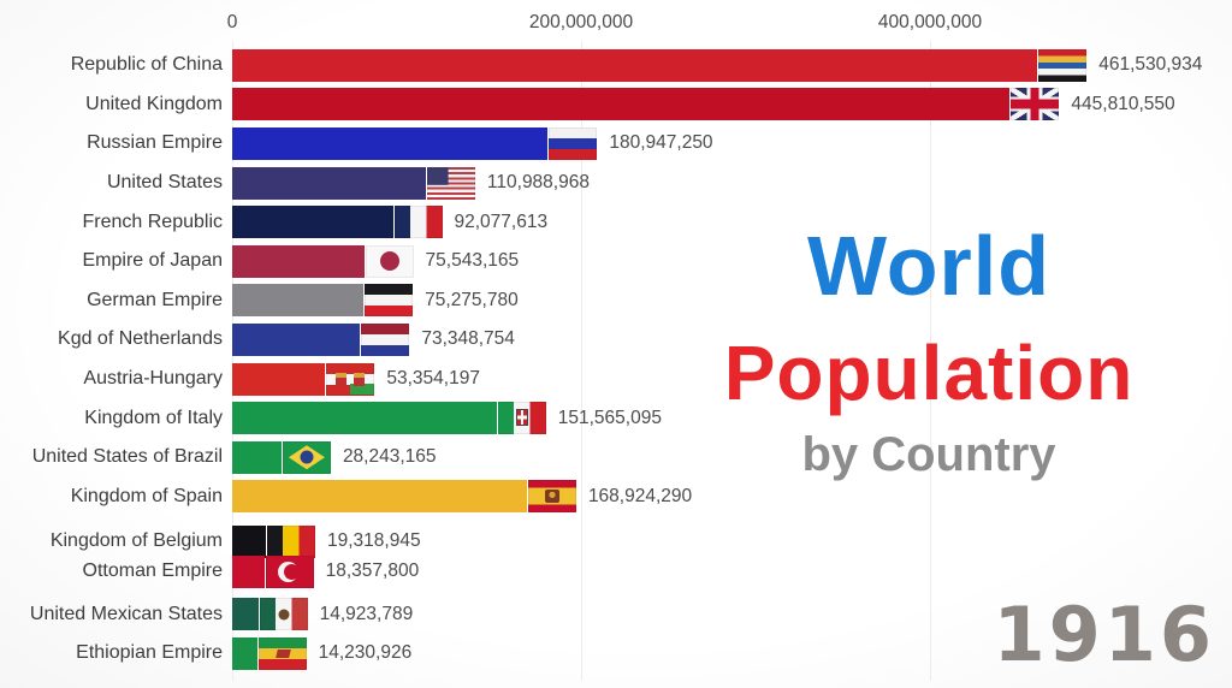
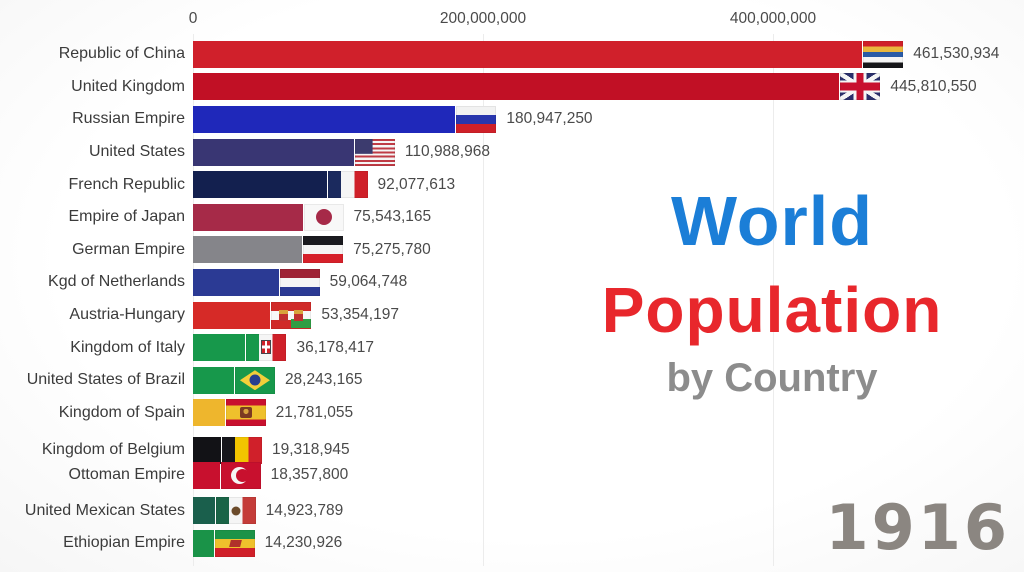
Kgd of Netherlands: 73,348,754 -> 59,064,748
Kingdom of Italy: 151,565,095 -> 36,178,417
Kingdom of Spain: 168,924,290 -> 21,781,055
